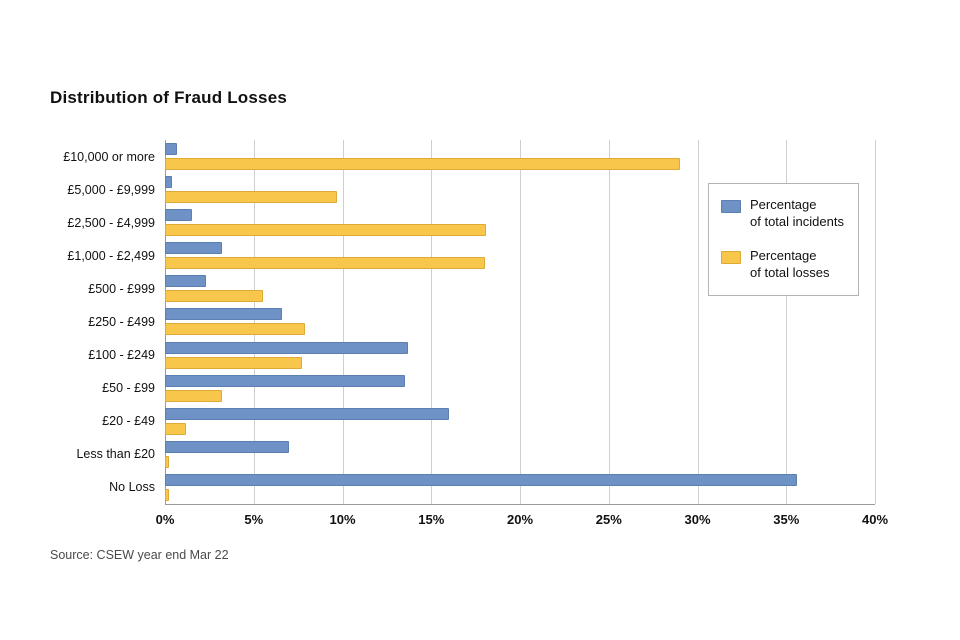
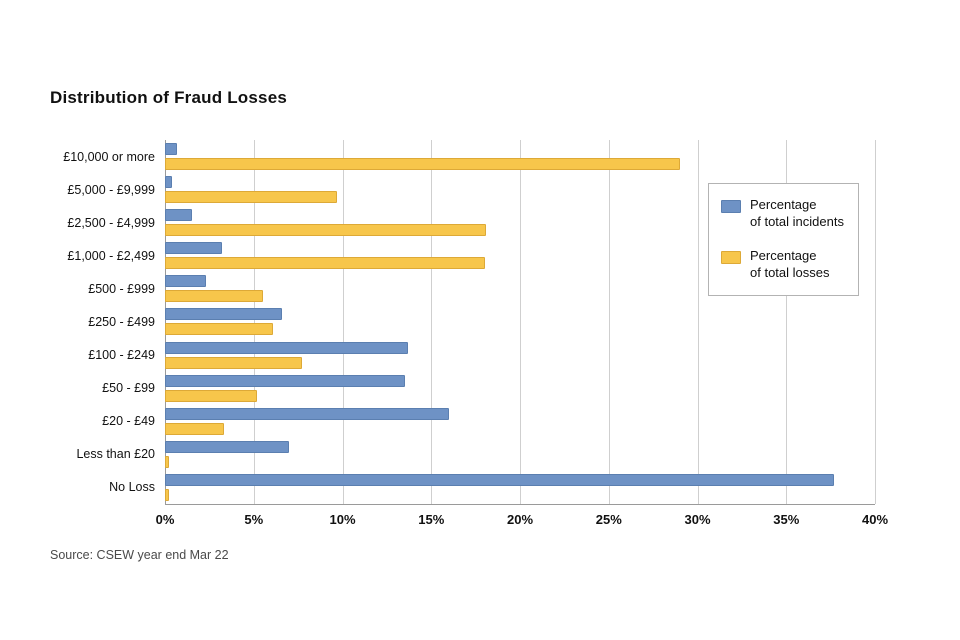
Percentage of total losses/£250 - £499: 7.9% -> 6.1%
Percentage of total losses/£50 - £99: 3.2% -> 5.2%
Percentage of total losses/£20 - £49: 1.2% -> 3.3%
Percentage of total incidents/No Loss: 35.6% -> 37.7%
